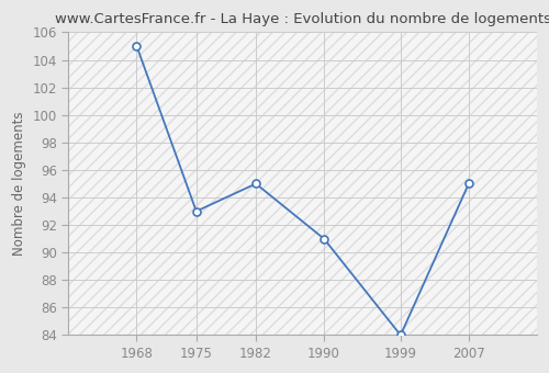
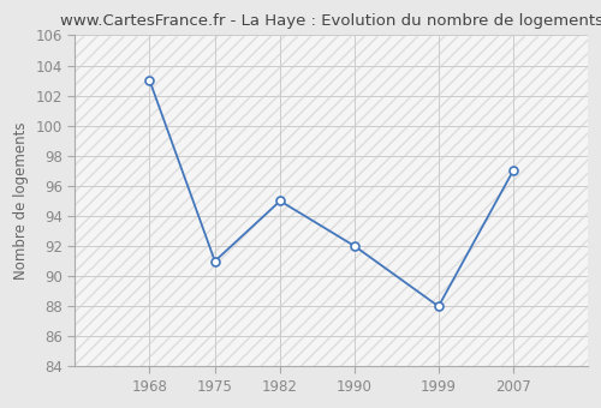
1968: 105 -> 103
1975: 93 -> 91
1990: 91 -> 92
1999: 84 -> 88
2007: 95 -> 97
